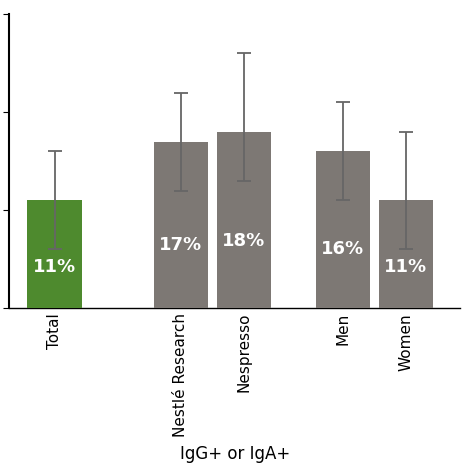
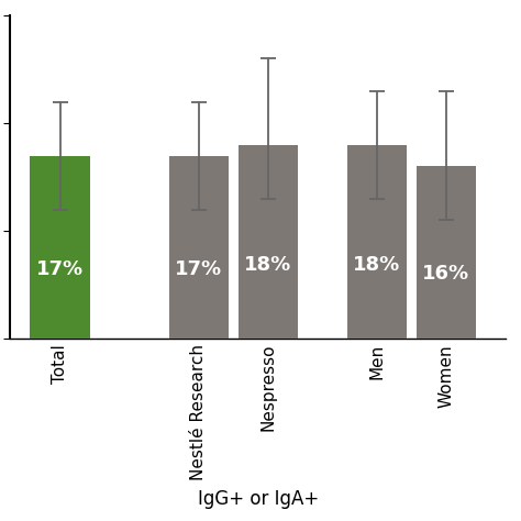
Total: 11% -> 17%
Men: 16% -> 18%
Women: 11% -> 16%
